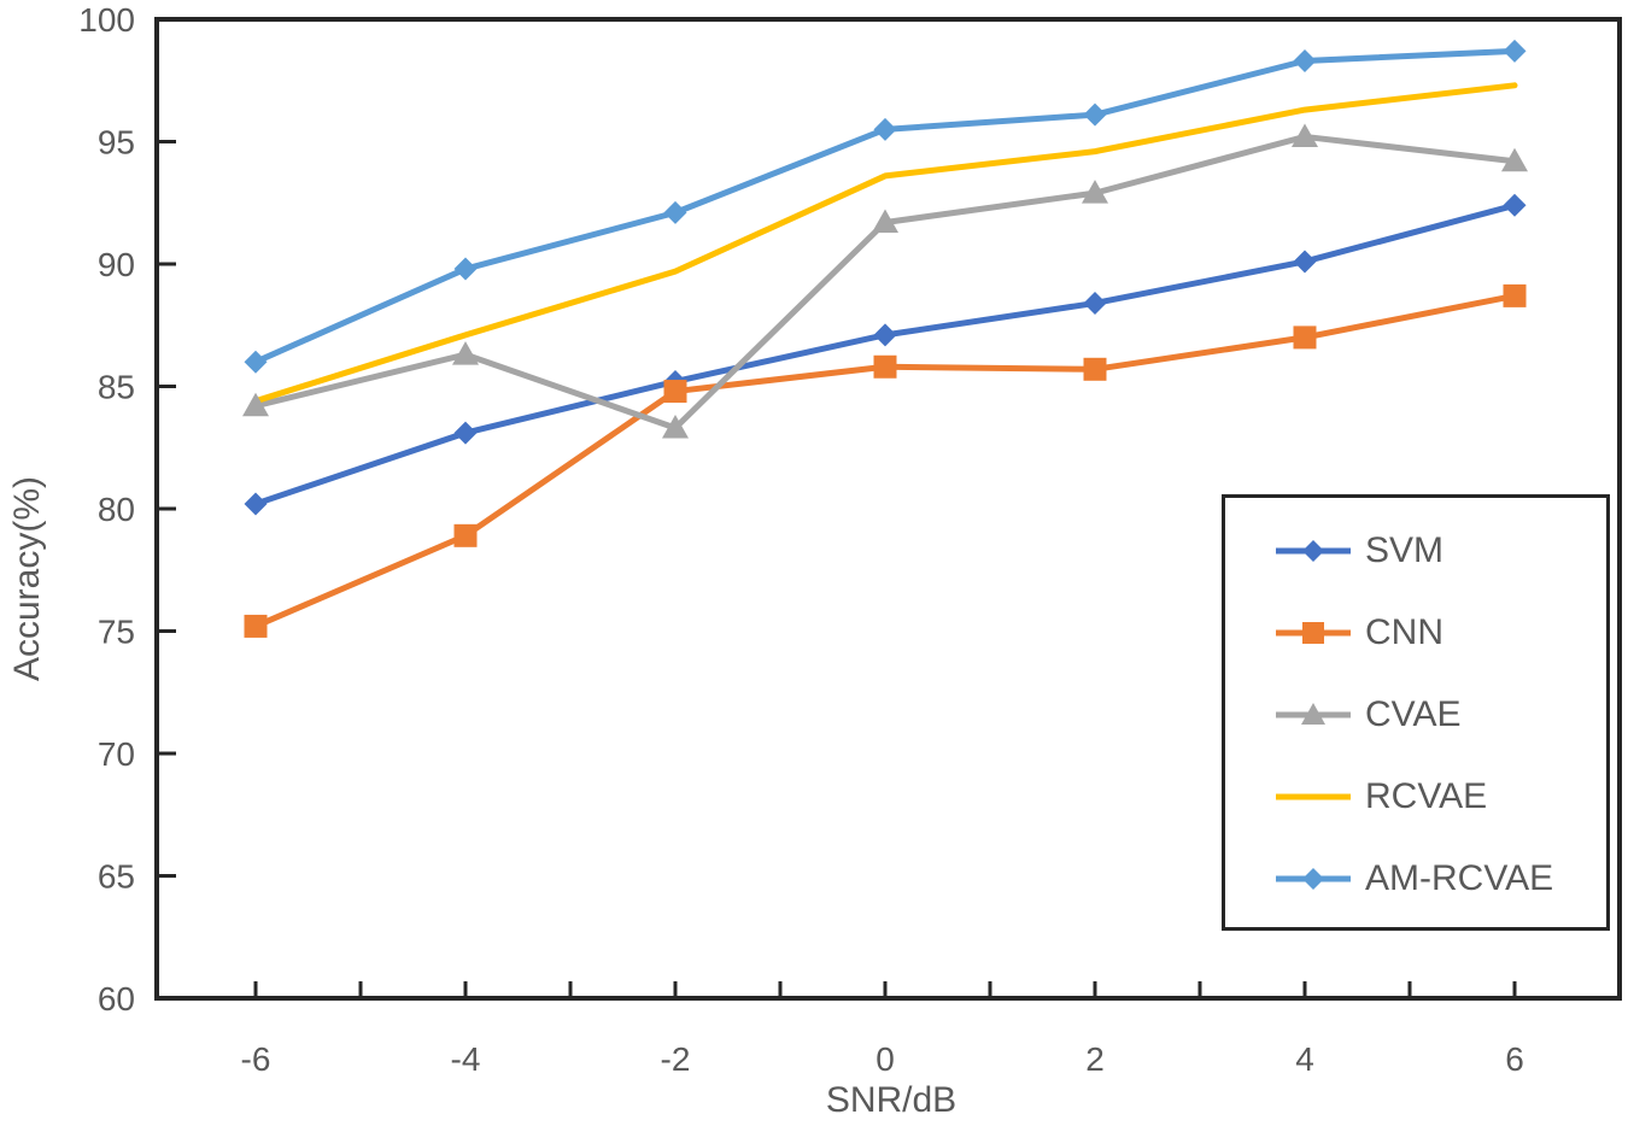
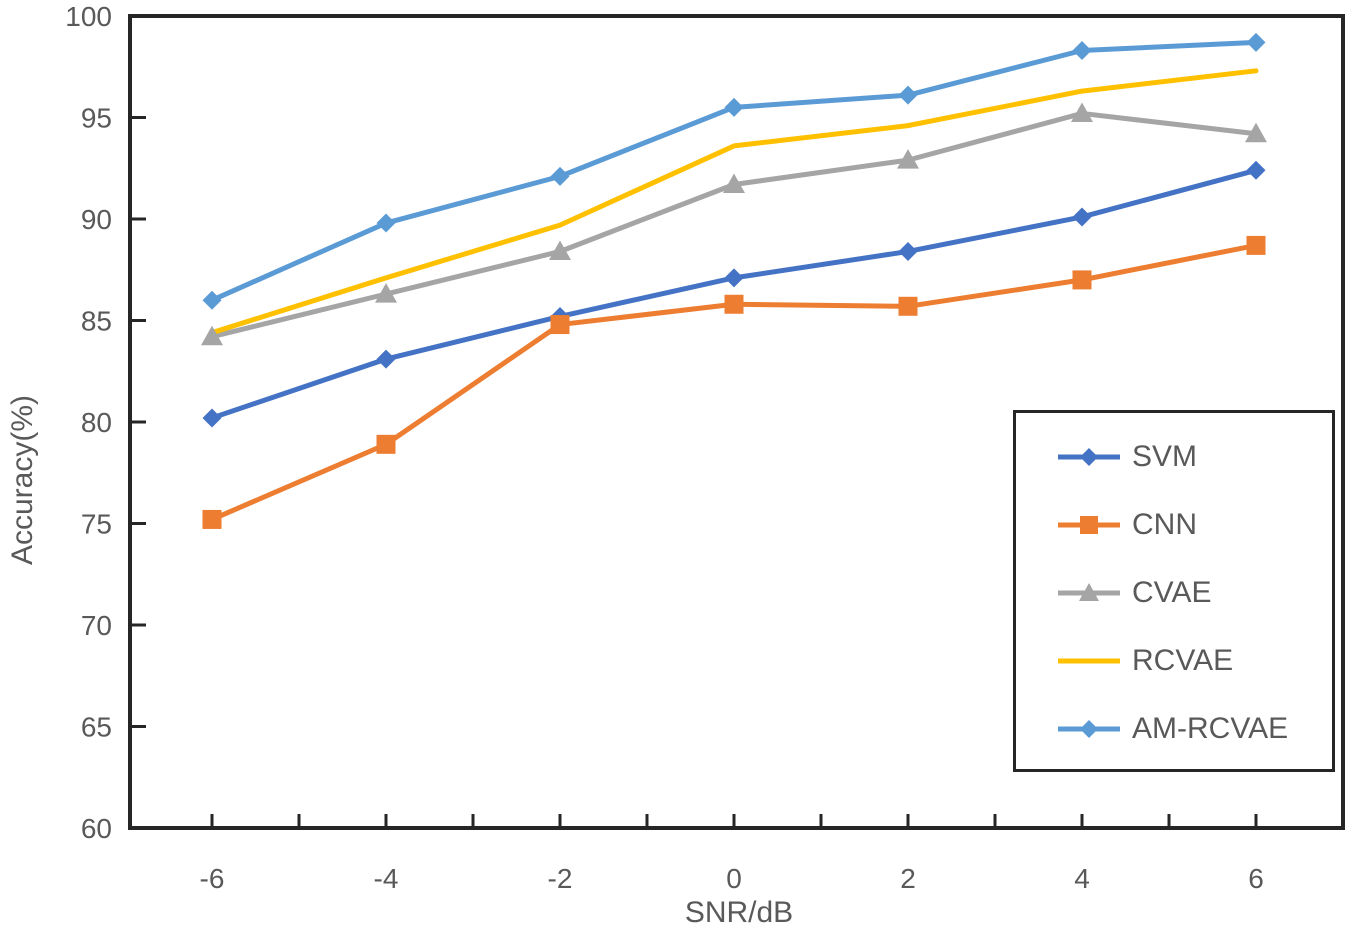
CVAE/-2: 83.3 -> 88.4
